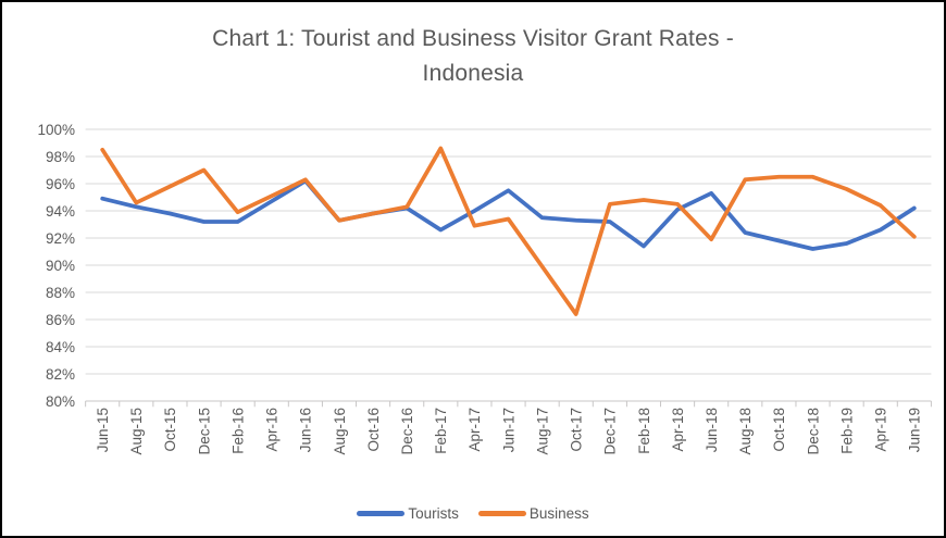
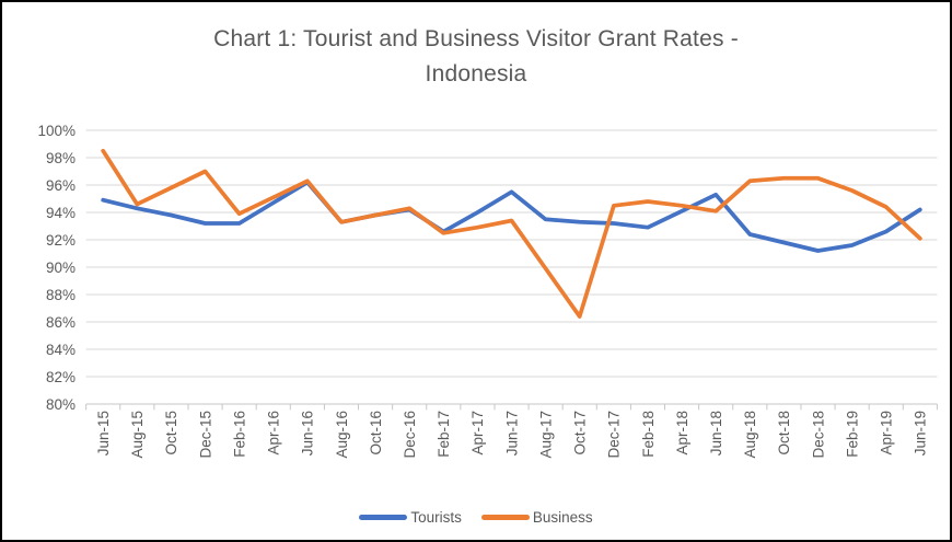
Business/Feb-17: 98.6% -> 92.5%
Tourists/Feb-18: 91.4% -> 92.9%
Business/Jun-18: 91.9% -> 94.1%
